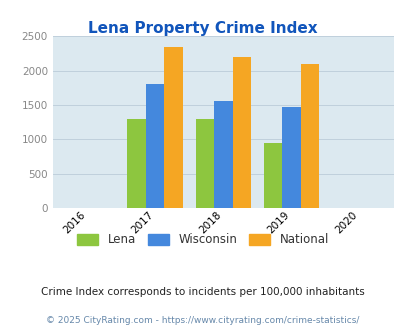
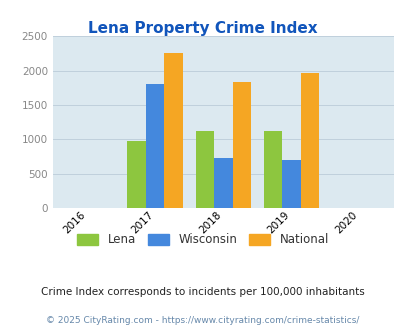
Lena/2017: 1290 -> 980
National/2017: 2350 -> 2260
Lena/2018: 1300 -> 1120
Wisconsin/2018: 1560 -> 720
National/2018: 2200 -> 1840
Lena/2019: 950 -> 1120
Wisconsin/2019: 1480 -> 700
National/2019: 2100 -> 1960
